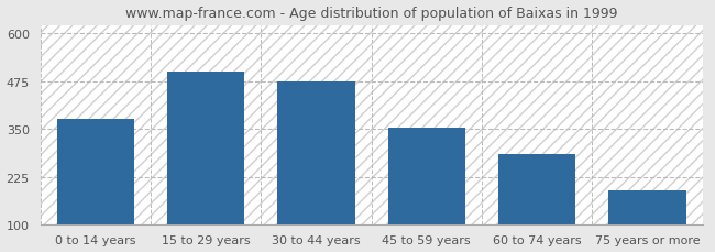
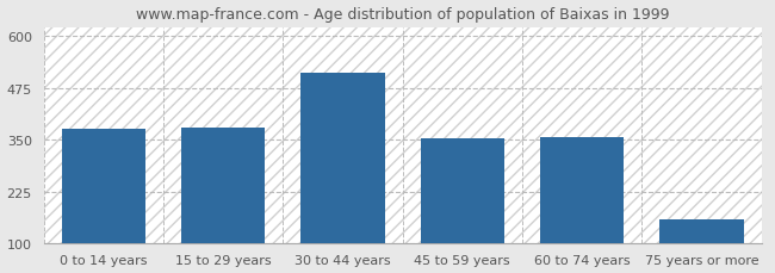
15 to 29 years: 500 -> 378
30 to 44 years: 475 -> 510
60 to 74 years: 285 -> 357
75 years or more: 190 -> 158
